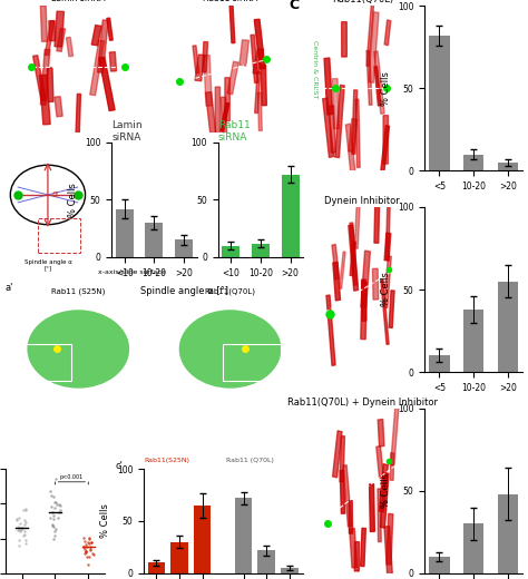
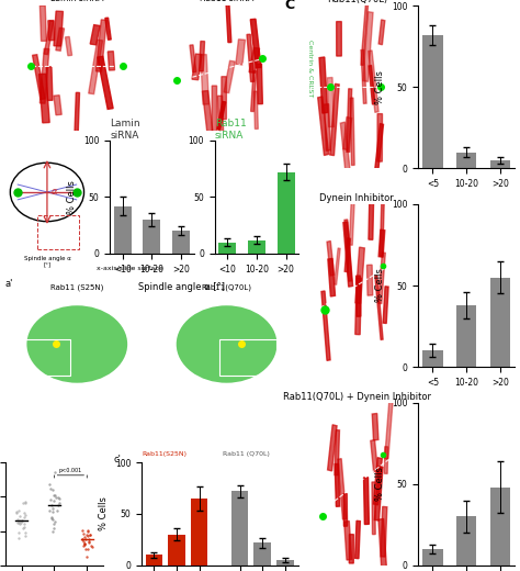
Lamin siRNA/>20: 15 -> 20
